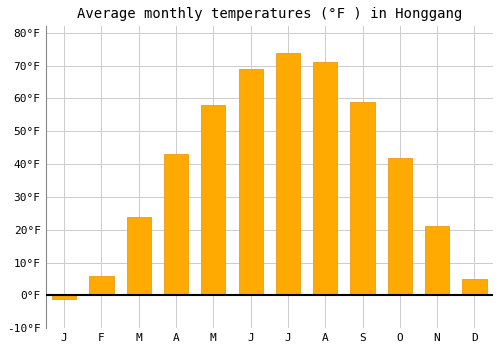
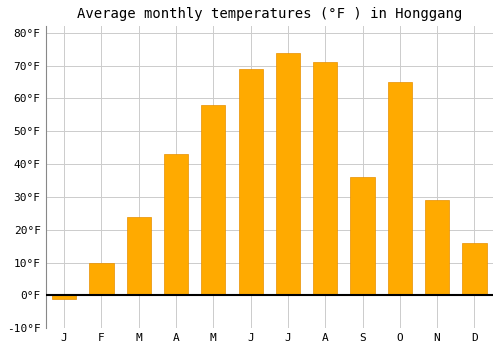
F: 6°F -> 10°F
S: 59°F -> 36°F
O: 42°F -> 65°F
N: 21°F -> 29°F
D: 5°F -> 16°F
